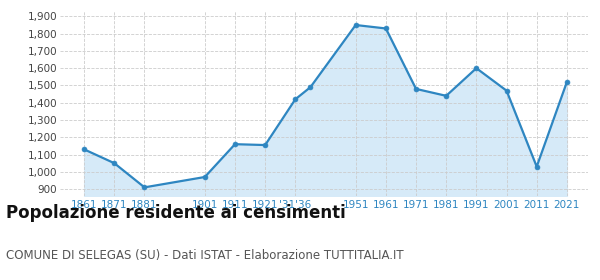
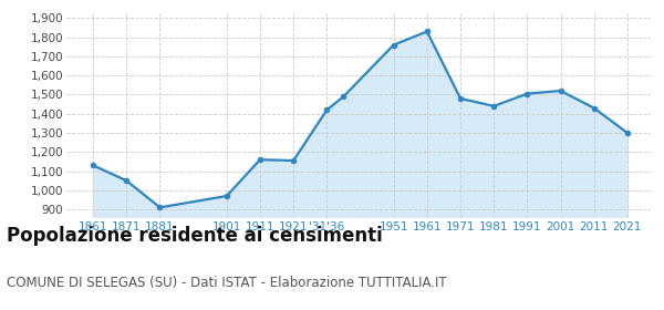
1951: 1,850 -> 1,760
1991: 1,600 -> 1,500
2001: 1,470 -> 1,520
2011: 1,030 -> 1,430
2021: 1,520 -> 1,300
